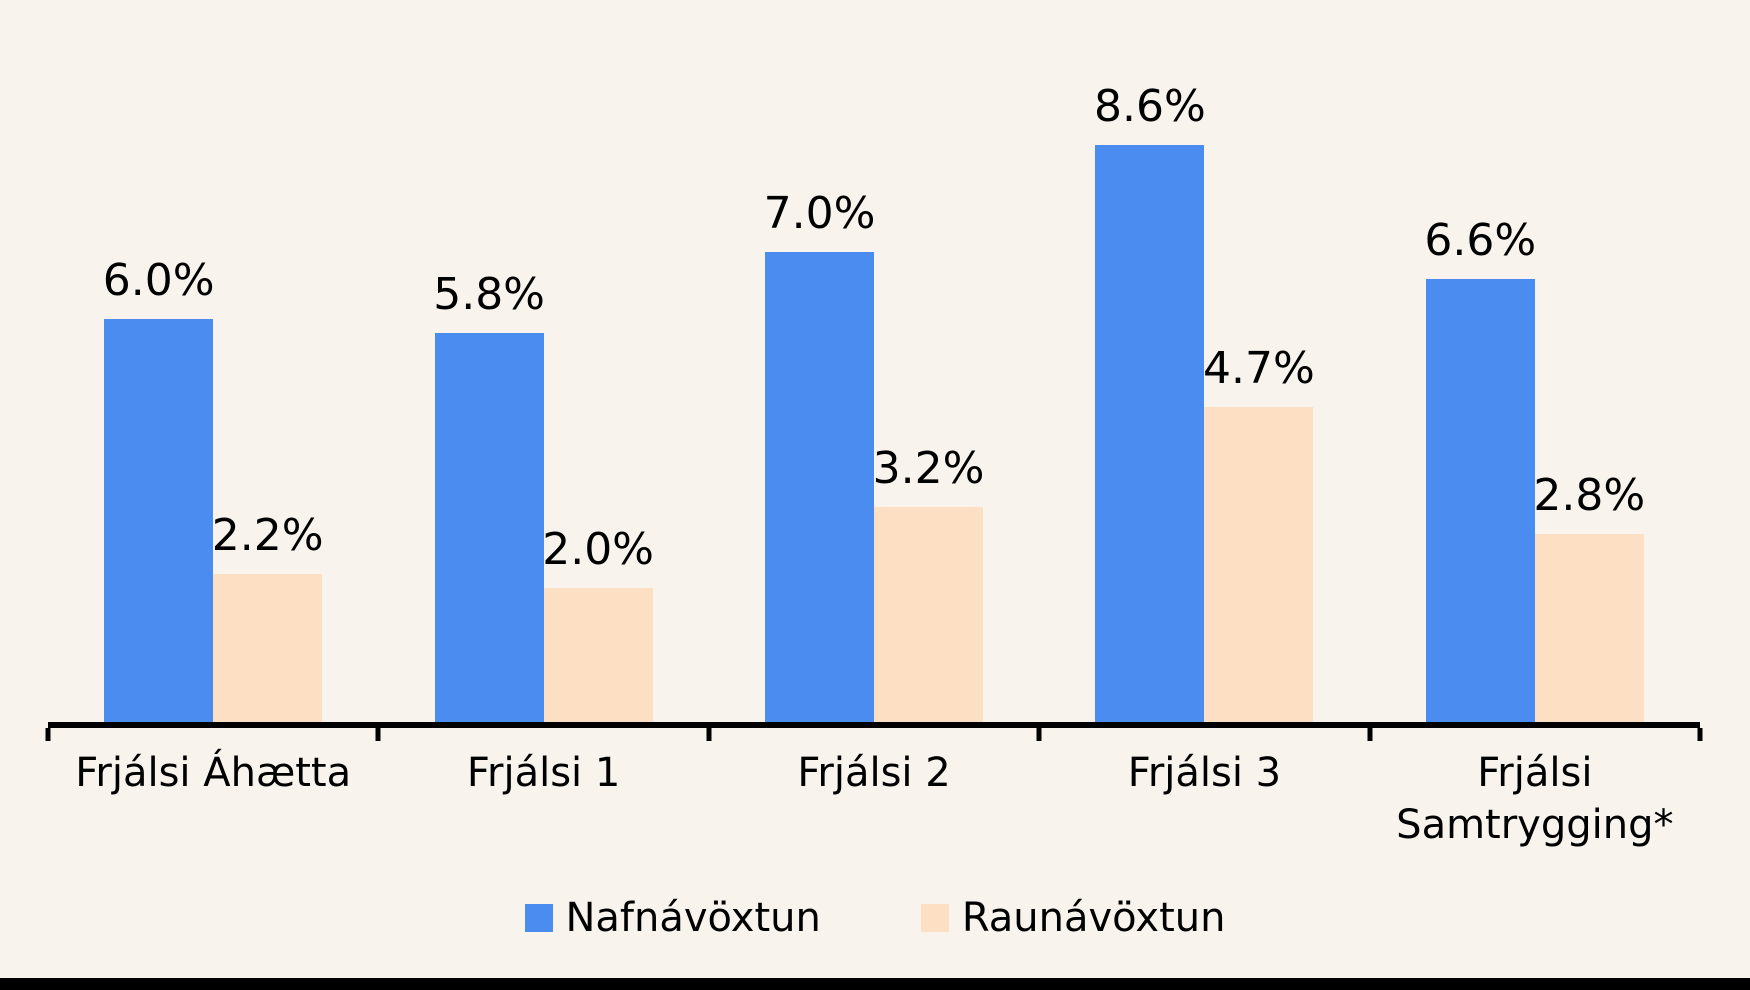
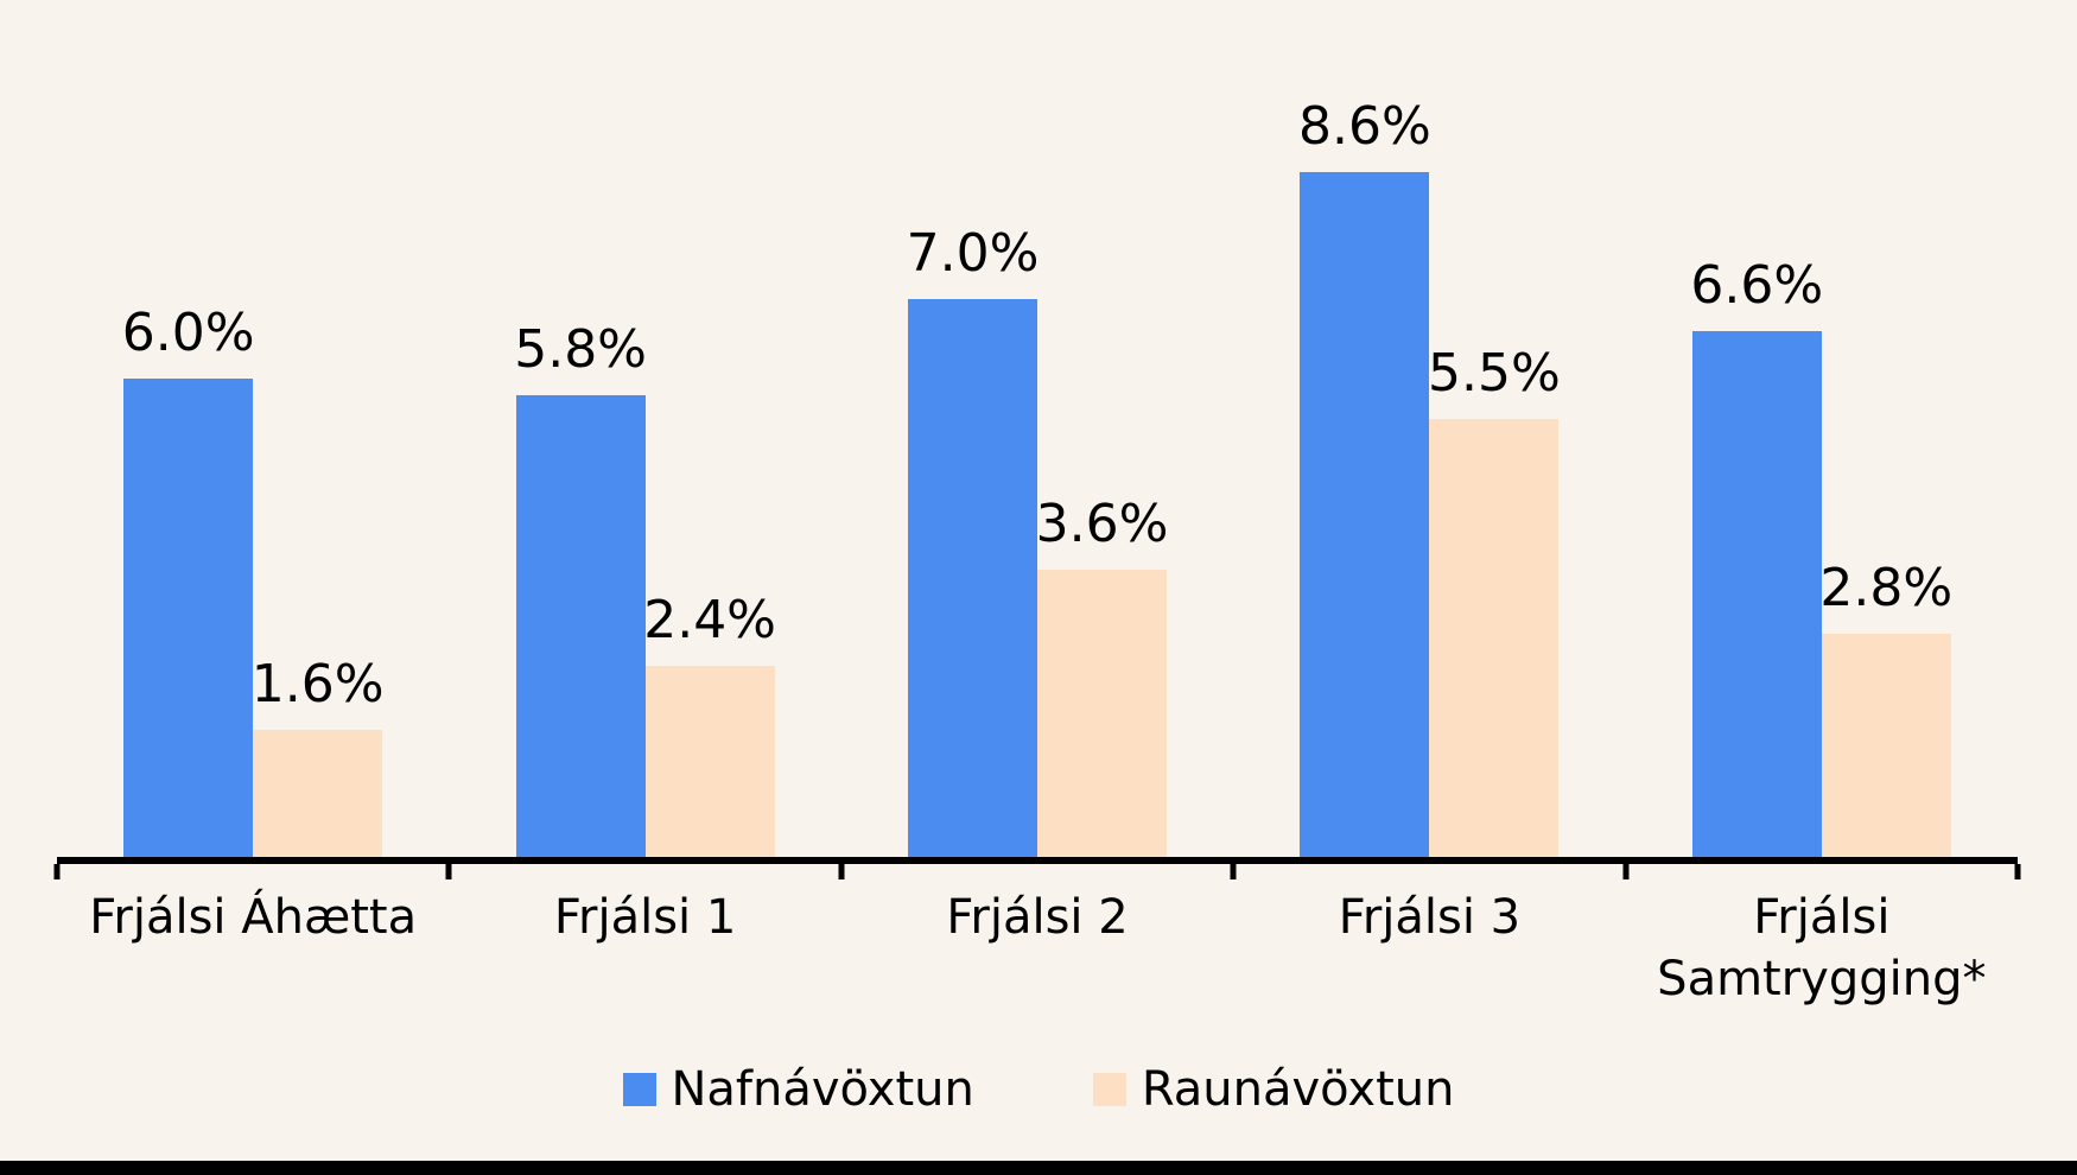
Raunávöxtun/Frjálsi Áhætta: 2.2% -> 1.6%
Raunávöxtun/Frjálsi 1: 2.0% -> 2.4%
Raunávöxtun/Frjálsi 2: 3.2% -> 3.6%
Raunávöxtun/Frjálsi 3: 4.7% -> 5.5%
